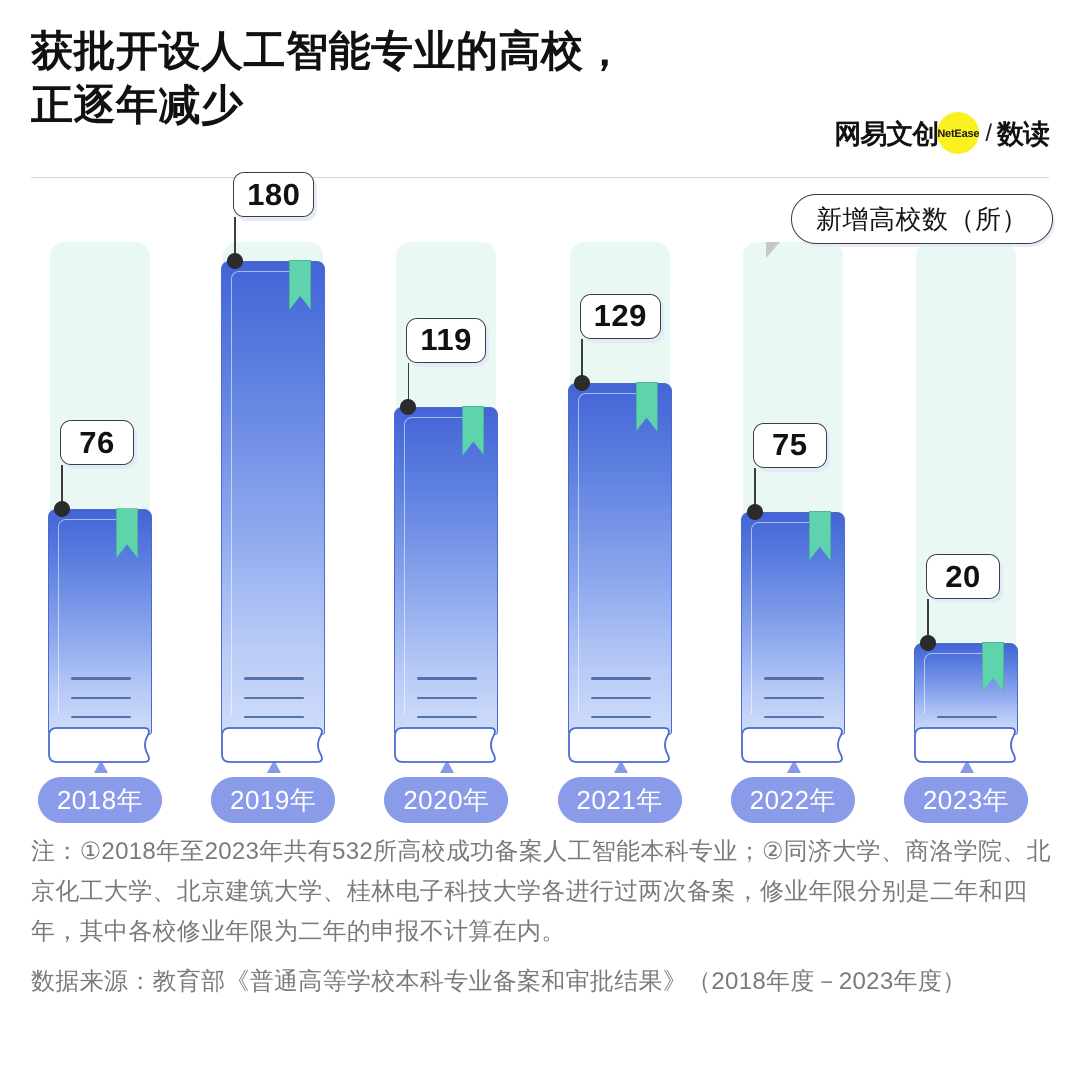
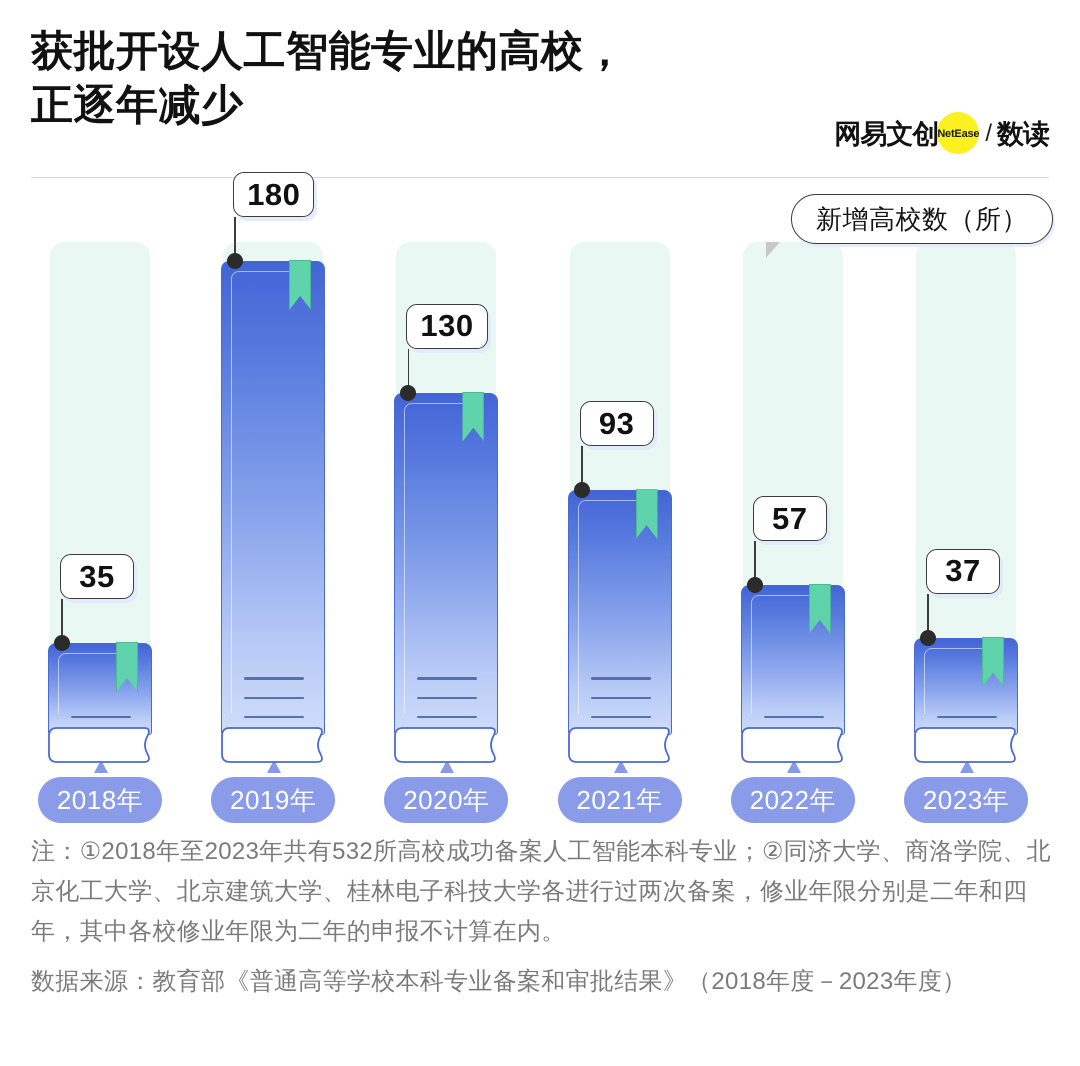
2018年: 76 -> 35
2020年: 119 -> 130
2021年: 129 -> 93
2022年: 75 -> 57
2023年: 20 -> 37
